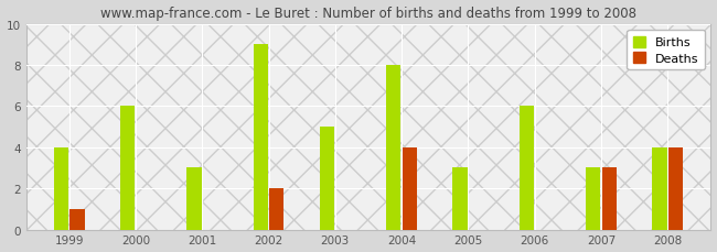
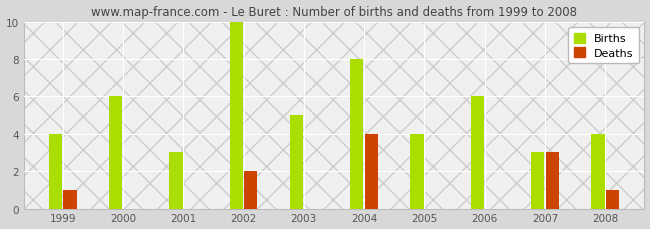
Births/2002: 9 -> 10
Births/2005: 3 -> 4
Deaths/2008: 4 -> 1
